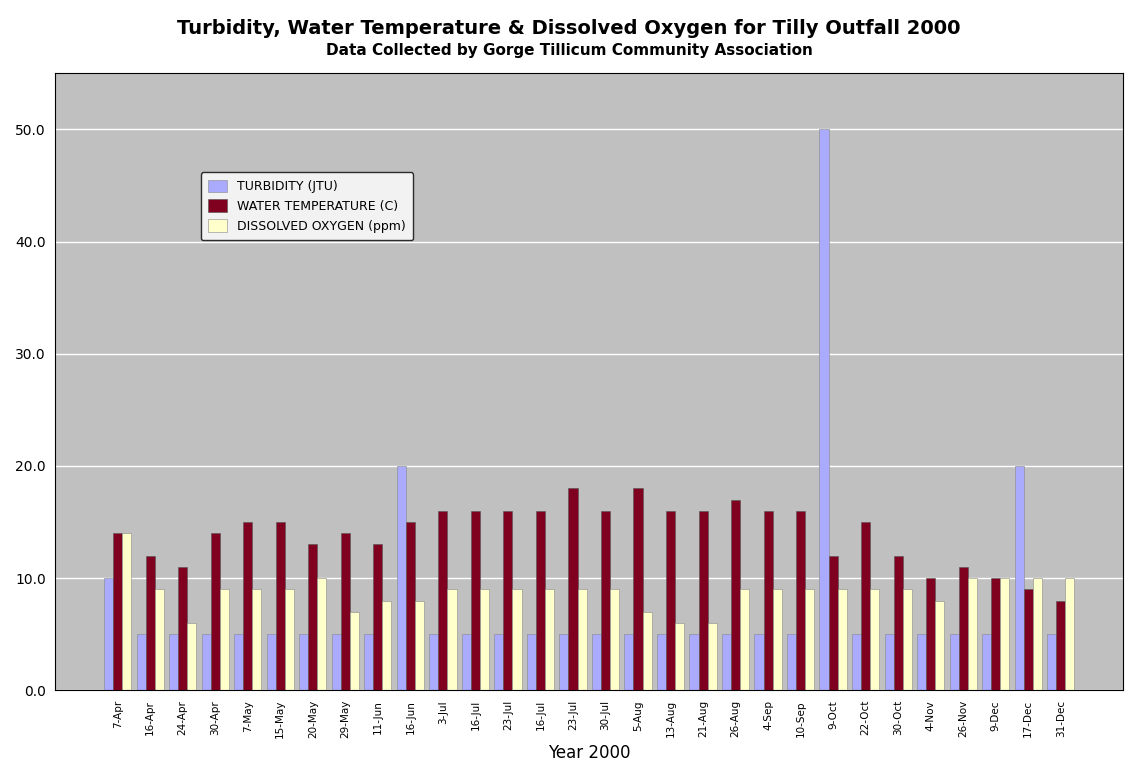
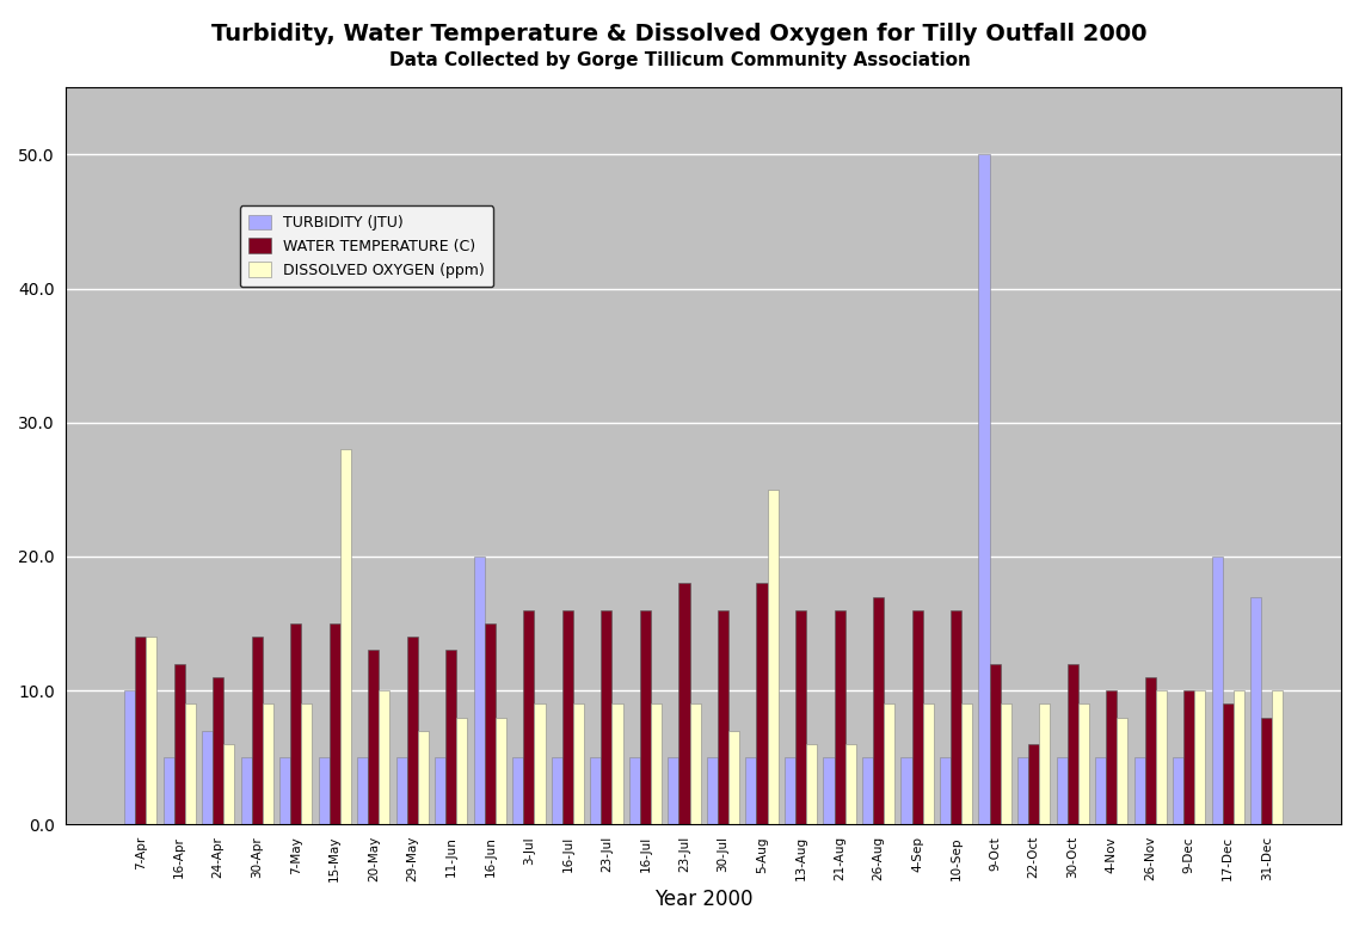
TURBIDITY (JTU)/24-Apr: 5 -> 7
DISSOLVED OXYGEN (ppm)/15-May: 9 -> 28
DISSOLVED OXYGEN (ppm)/30-Jul: 9 -> 7
DISSOLVED OXYGEN (ppm)/5-Aug: 7 -> 25
WATER TEMPERATURE (C)/22-Oct: 15 -> 6
TURBIDITY (JTU)/31-Dec: 5 -> 17
